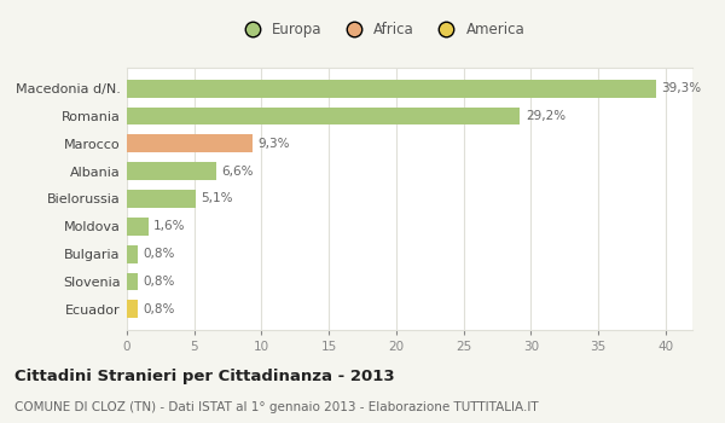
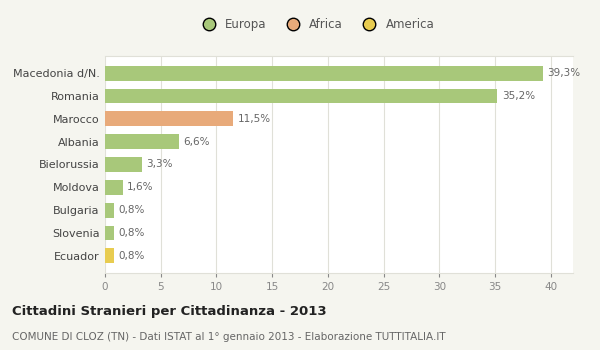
Romania: 29,2% -> 35,2%
Marocco: 9,3% -> 11,5%
Bielorussia: 5,1% -> 3,3%
